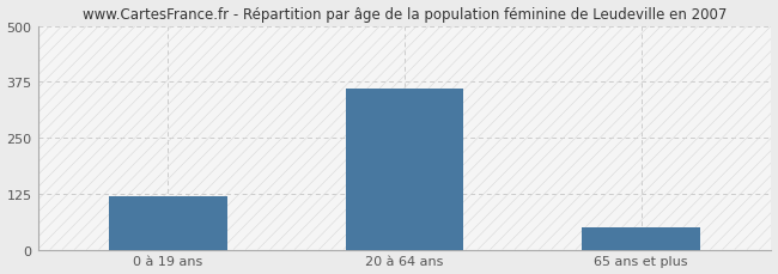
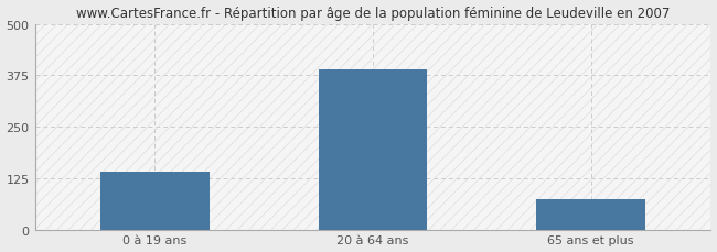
0 à 19 ans: 120 -> 140
20 à 64 ans: 360 -> 390
65 ans et plus: 50 -> 75
